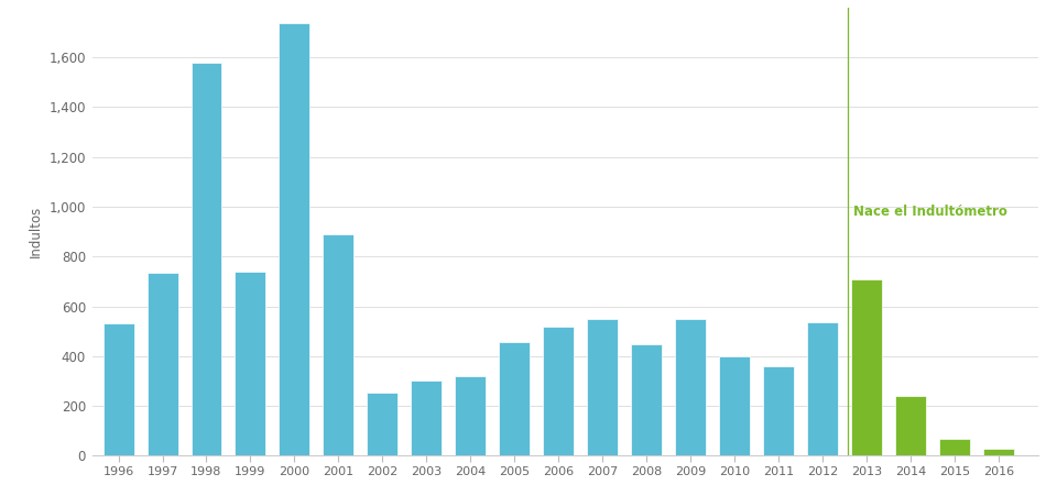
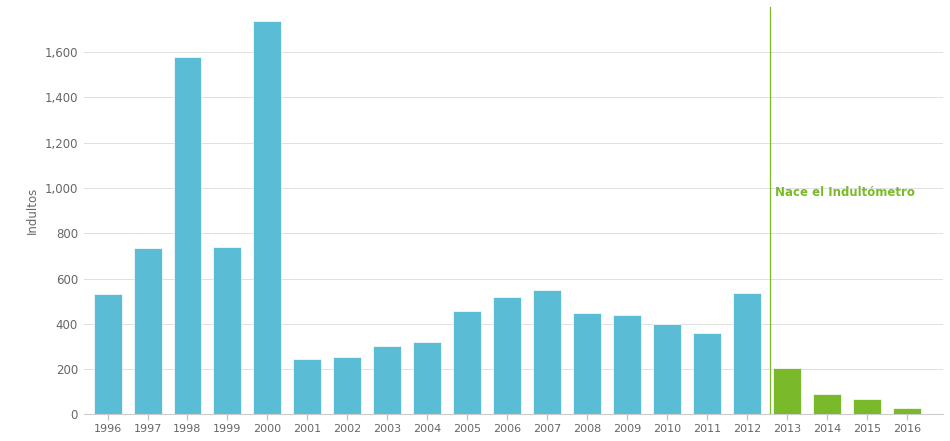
2001: 890 -> 243
2009: 550 -> 440
2013: 710 -> 204
2014: 240 -> 90
